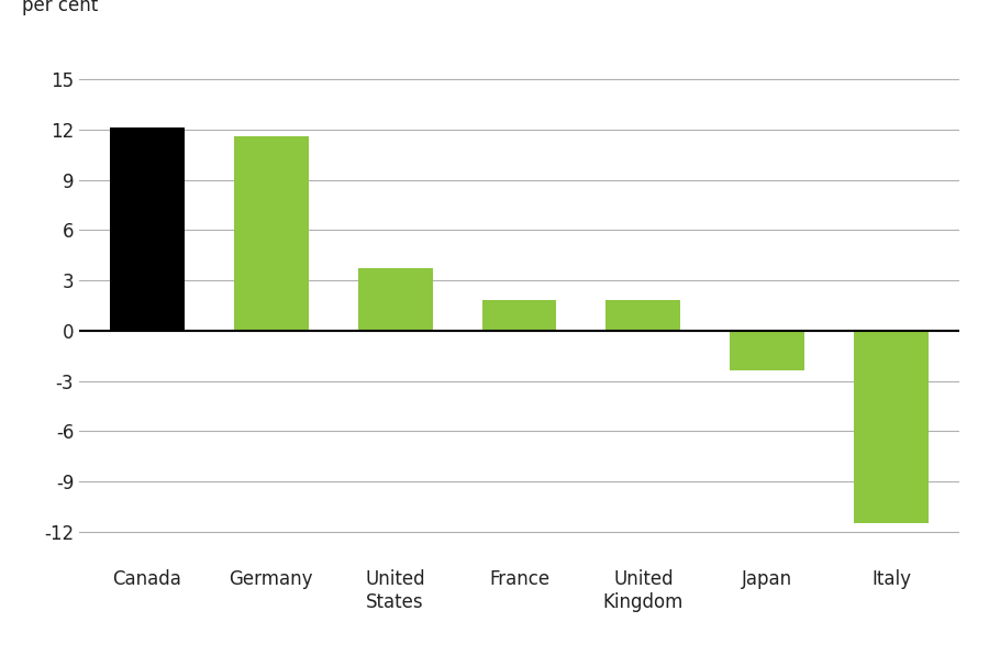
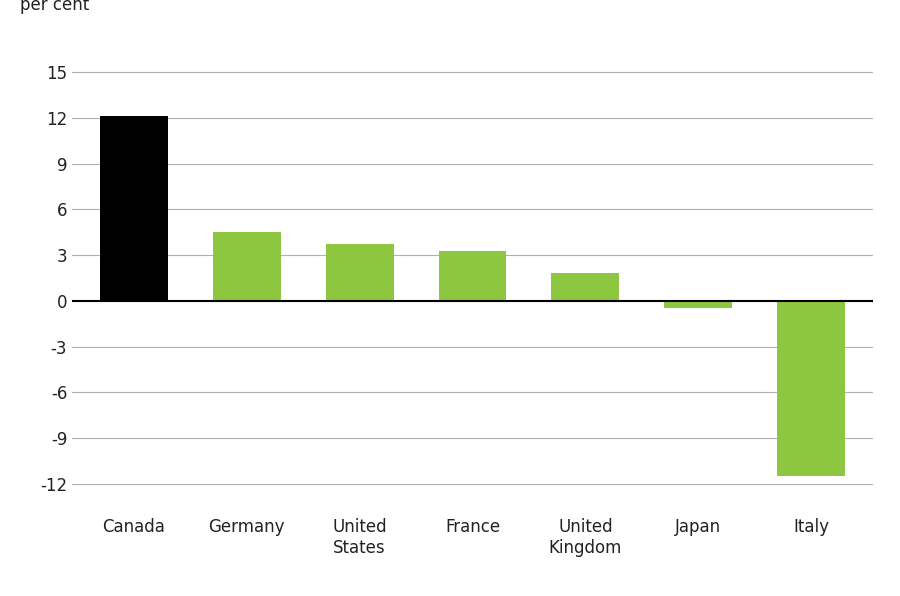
Germany: 11.6 -> 4.5
France: 1.8 -> 3.3
Japan: -2.4 -> -0.5
